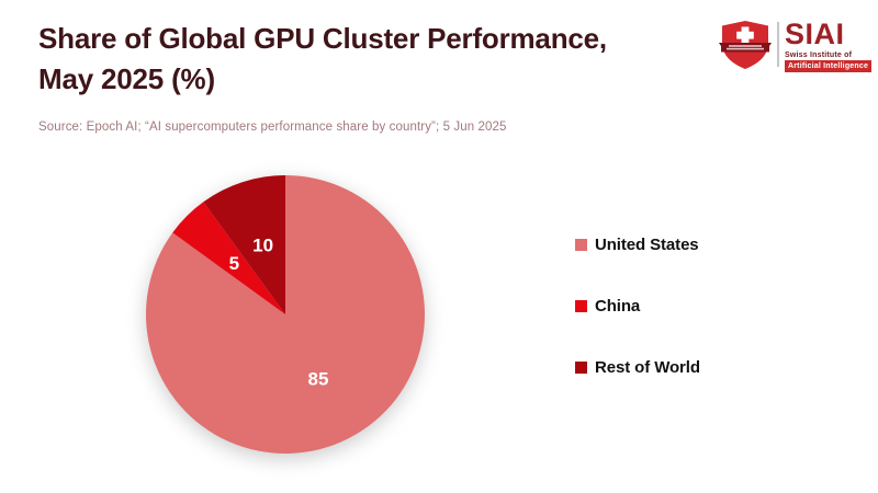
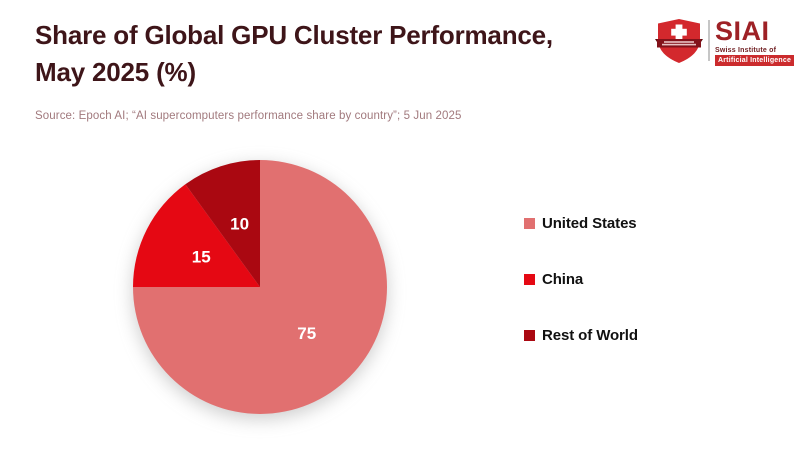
United States: 85 -> 75
China: 5 -> 15
